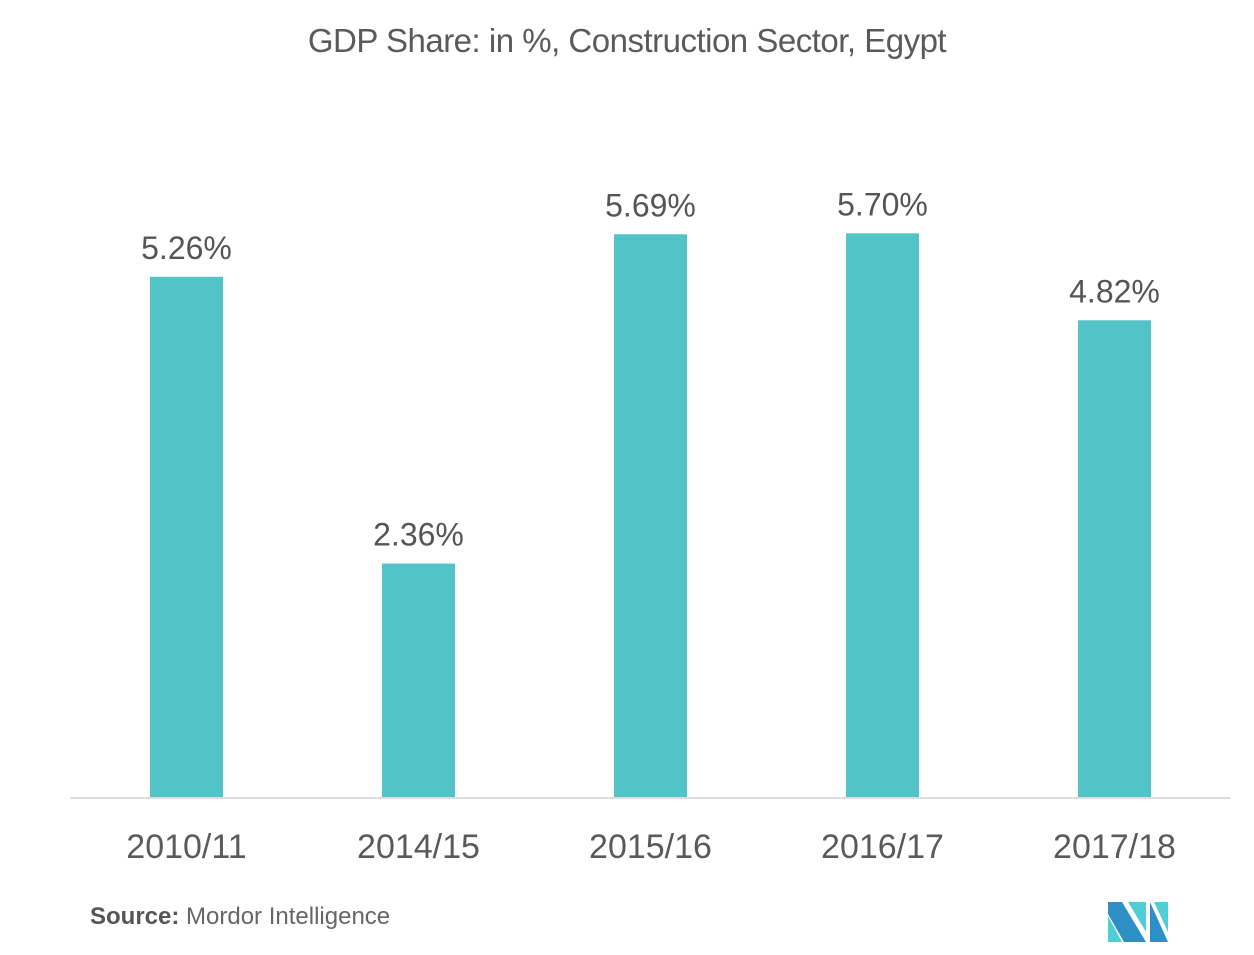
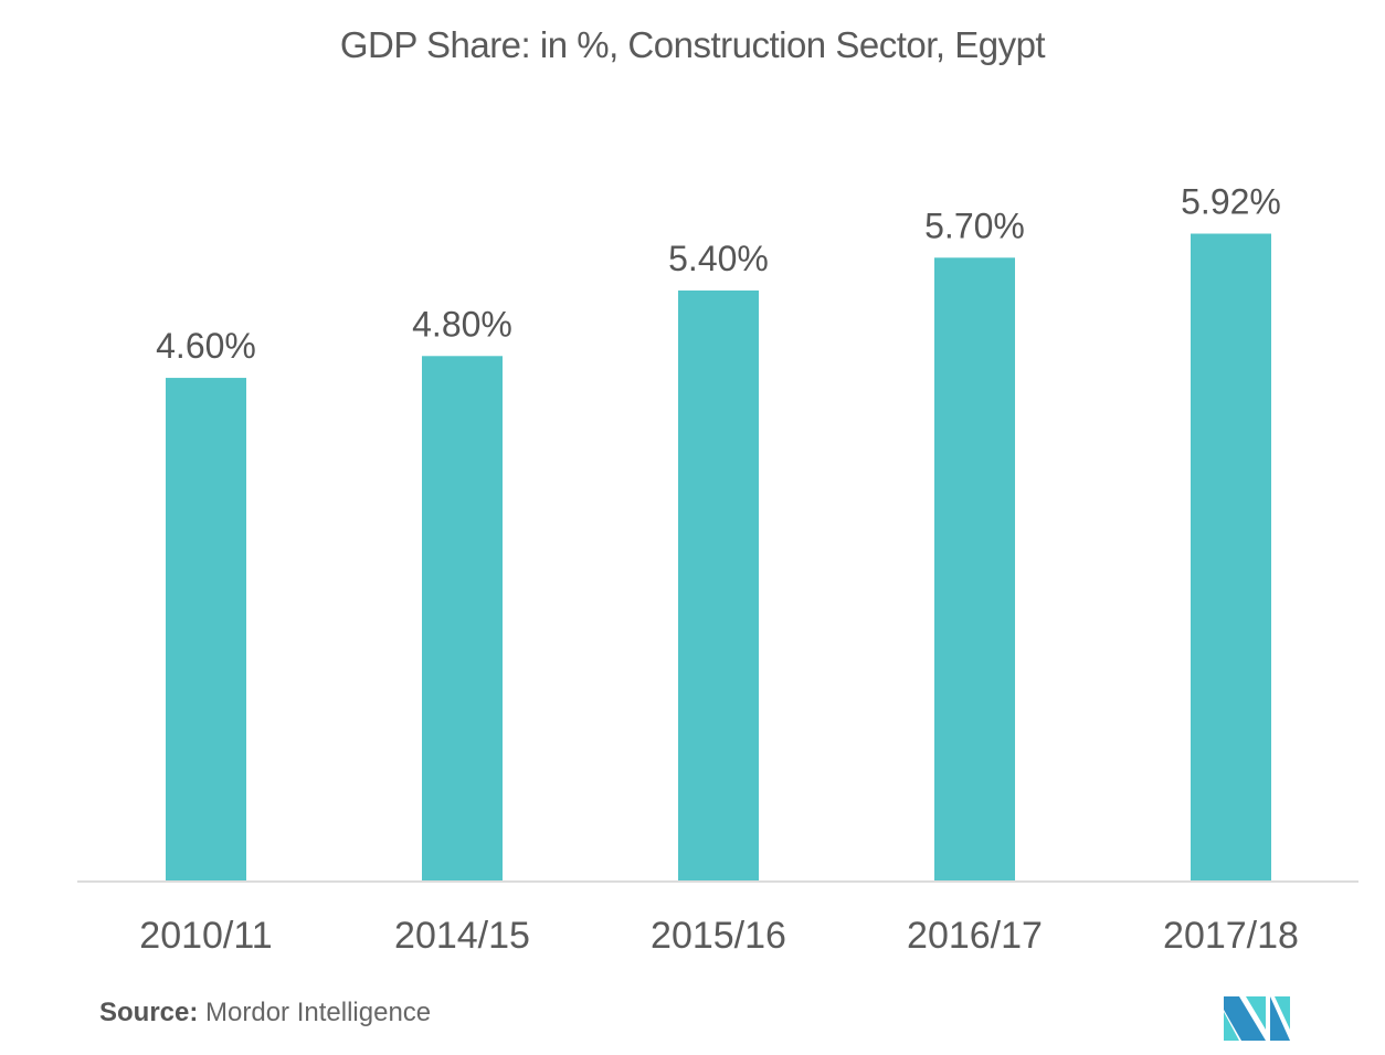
2010/11: 5.26% -> 4.60%
2014/15: 2.36% -> 4.80%
2015/16: 5.69% -> 5.40%
2017/18: 4.82% -> 5.92%
